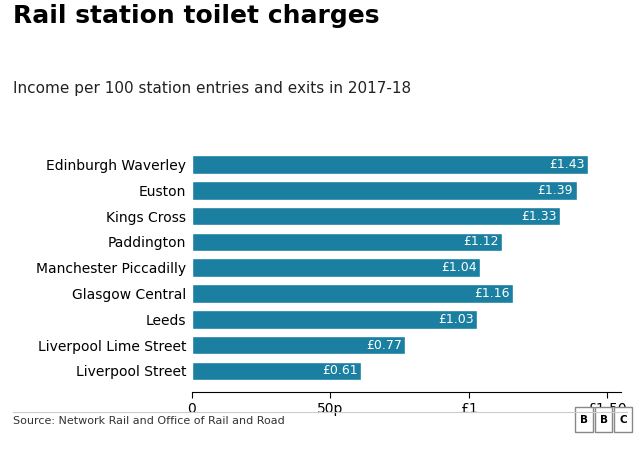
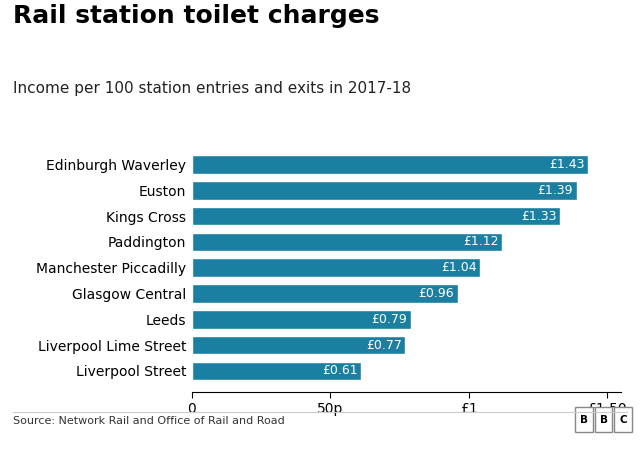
Glasgow Central: £1.16 -> £0.96
Leeds: £1.03 -> £0.79
